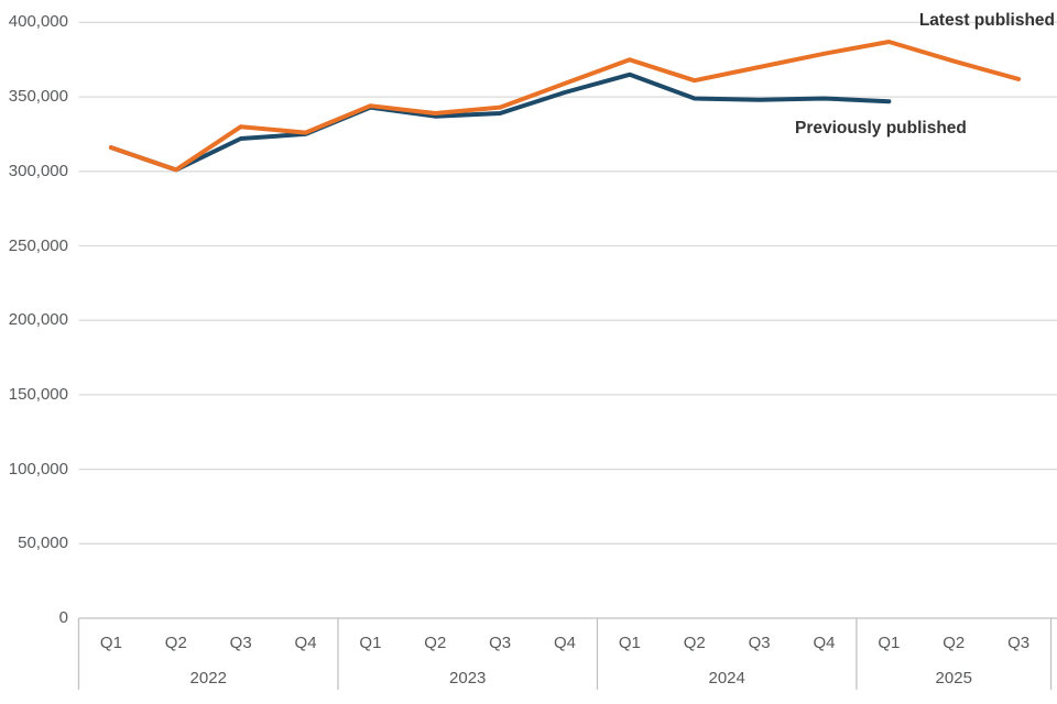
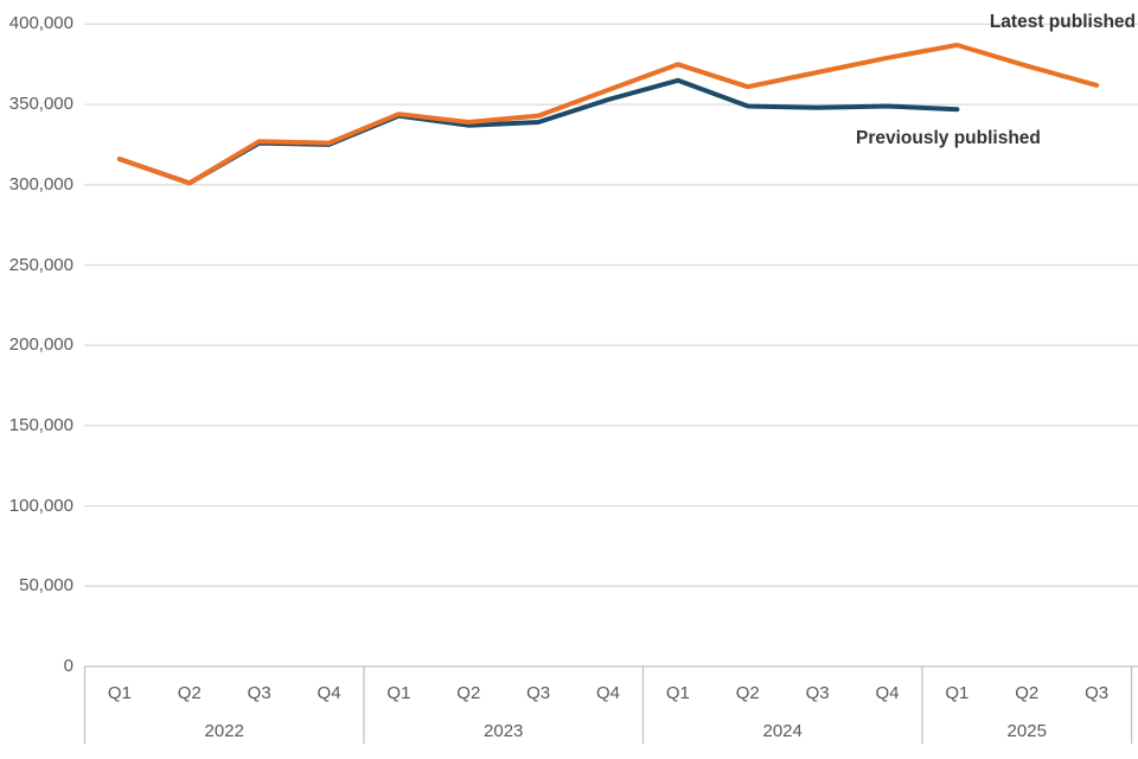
Previously published/Q3 2022: 322000 -> 326000
Latest published/Q3 2022: 330000 -> 327000
